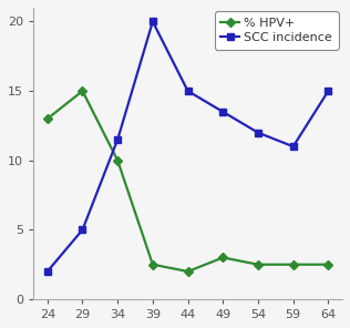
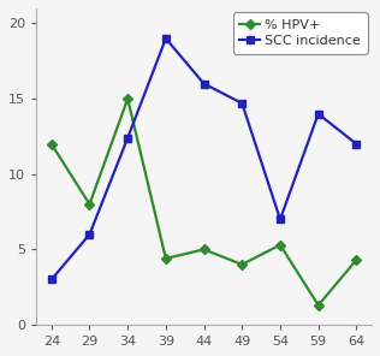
% HPV+/24: 13.0 -> 12.0
SCC incidence/24: 2.0 -> 3.0
% HPV+/29: 15.0 -> 8.0
SCC incidence/29: 5.0 -> 6.0
% HPV+/34: 10.0 -> 15.0
SCC incidence/34: 11.5 -> 12.4
% HPV+/39: 2.5 -> 4.4
SCC incidence/39: 20.0 -> 19.0
% HPV+/44: 2.0 -> 5.0
SCC incidence/44: 15.0 -> 16.0
% HPV+/49: 3.0 -> 4.0
SCC incidence/49: 13.5 -> 14.7
% HPV+/54: 2.5 -> 5.3
SCC incidence/54: 12.0 -> 7.0
% HPV+/59: 2.5 -> 1.3
SCC incidence/59: 11.0 -> 14.0
% HPV+/64: 2.5 -> 4.3
SCC incidence/64: 15.0 -> 12.0
